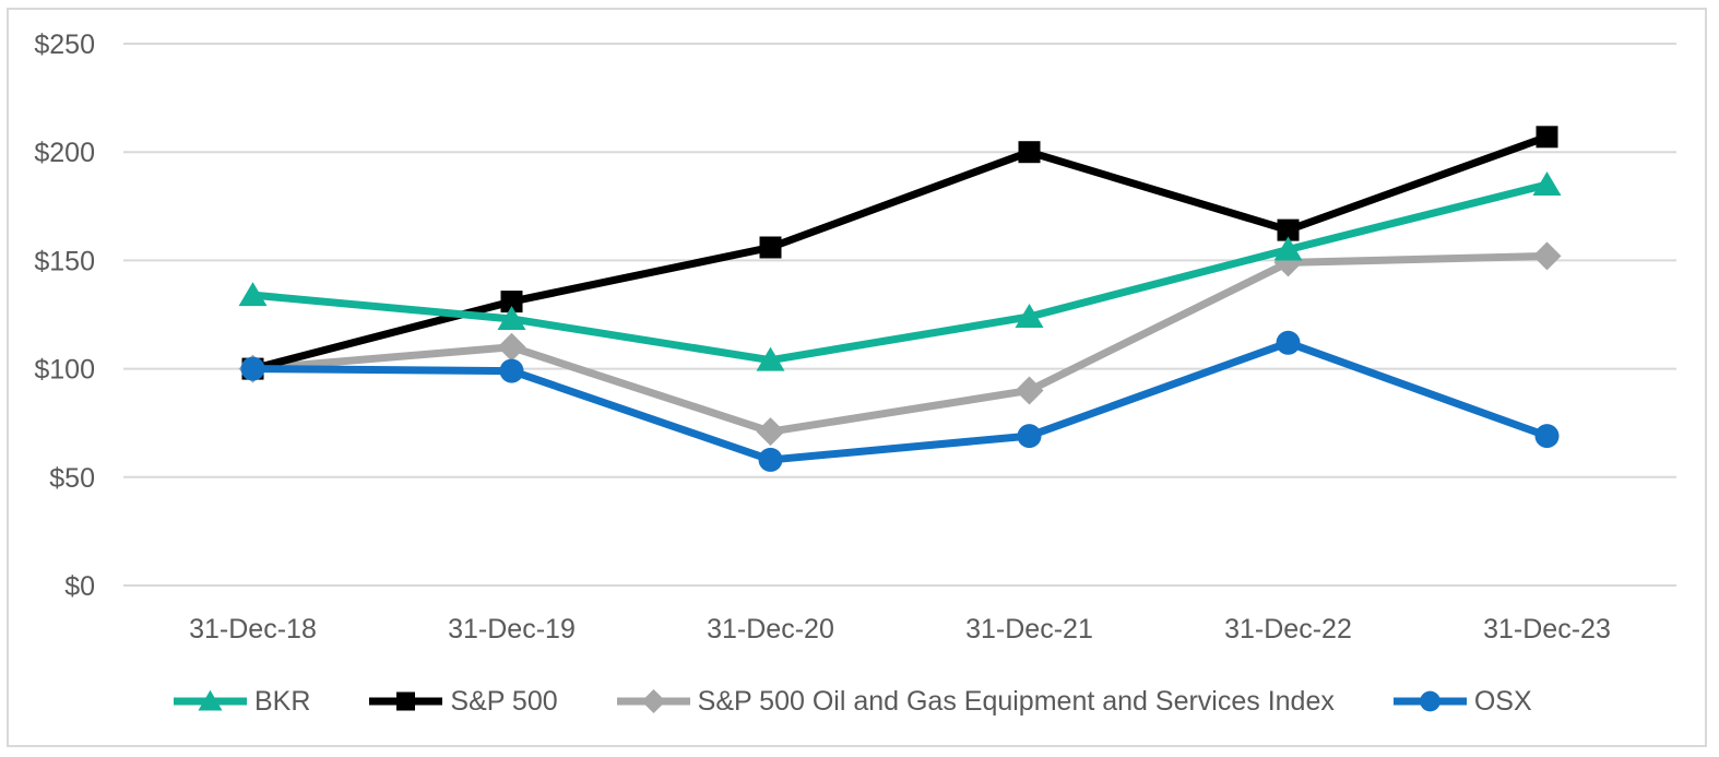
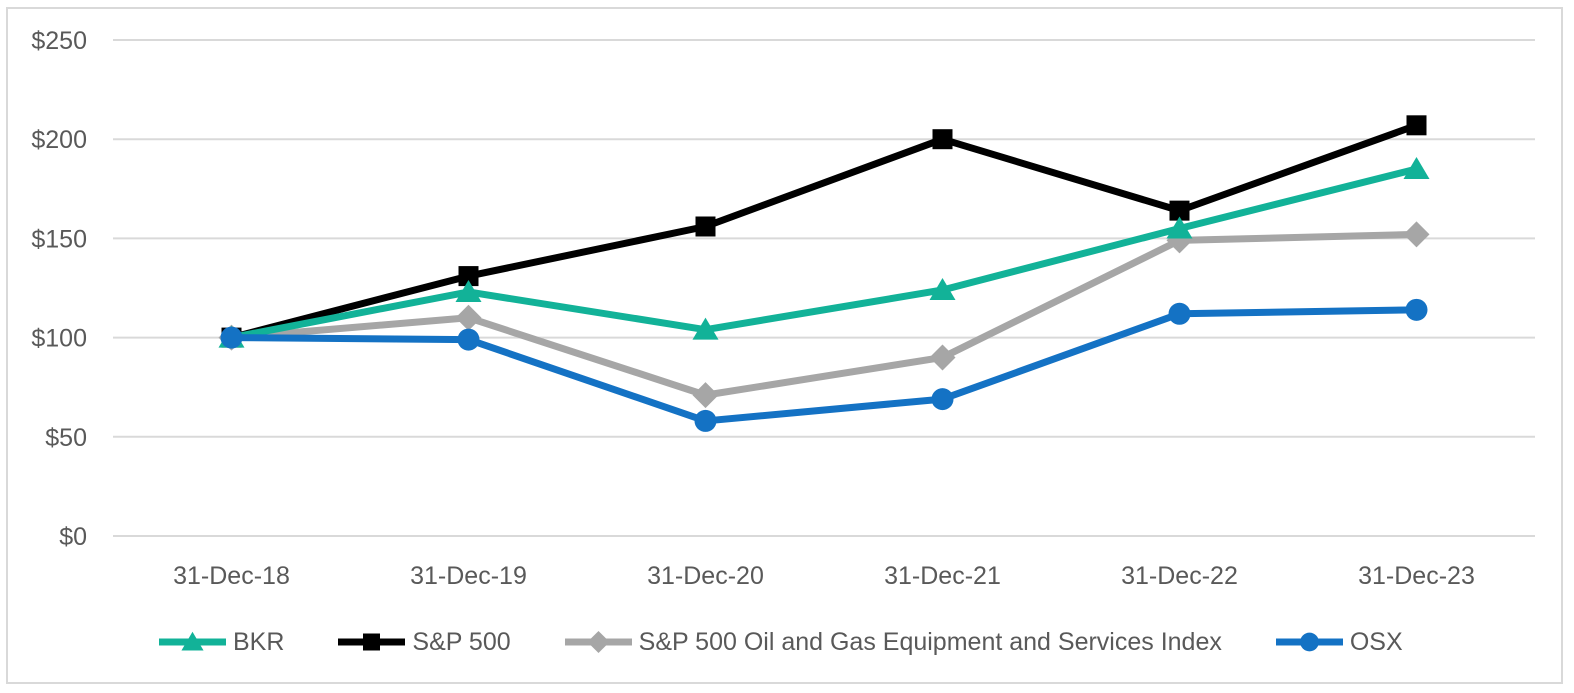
BKR/31-Dec-18: $134 -> $100
OSX/31-Dec-23: $69 -> $114
